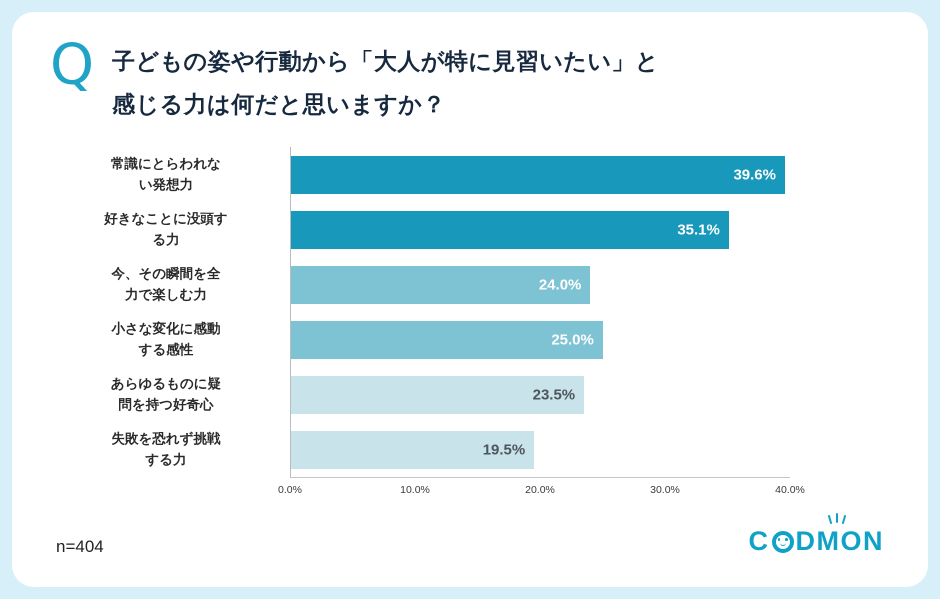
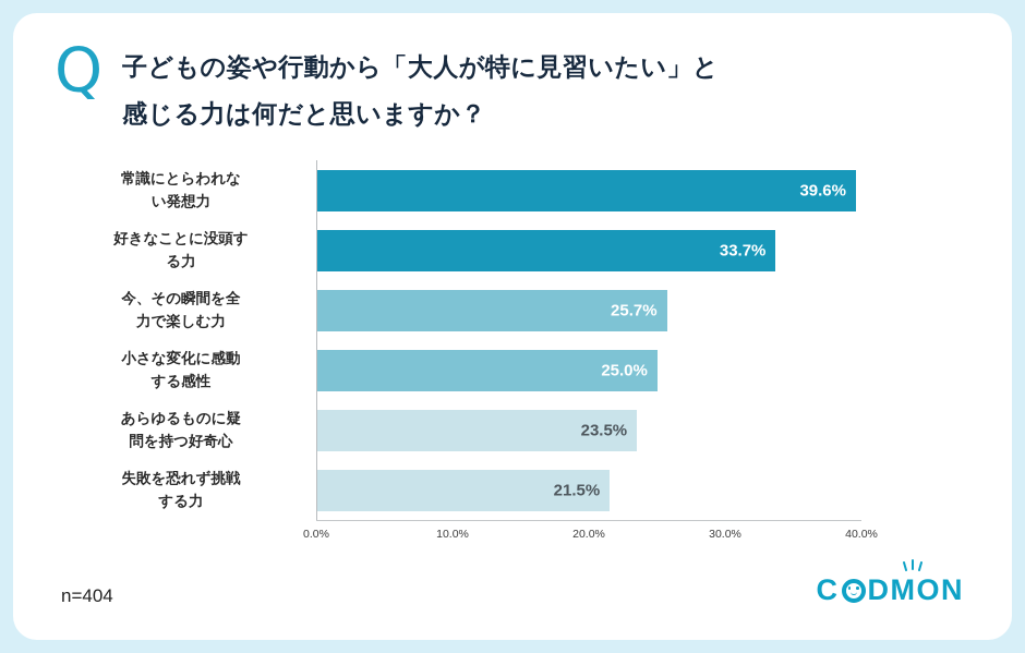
好きなことに没頭す る力: 35.1% -> 33.7%
今、その瞬間を全 力で楽しむ力: 24.0% -> 25.7%
失敗を恐れず挑戦 する力: 19.5% -> 21.5%
